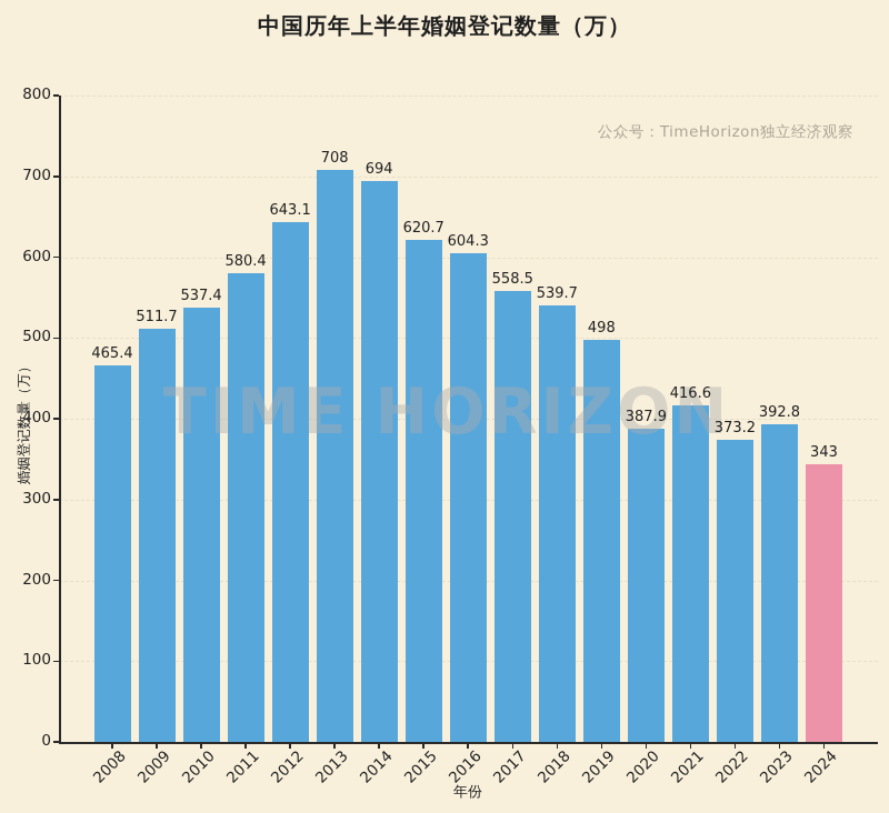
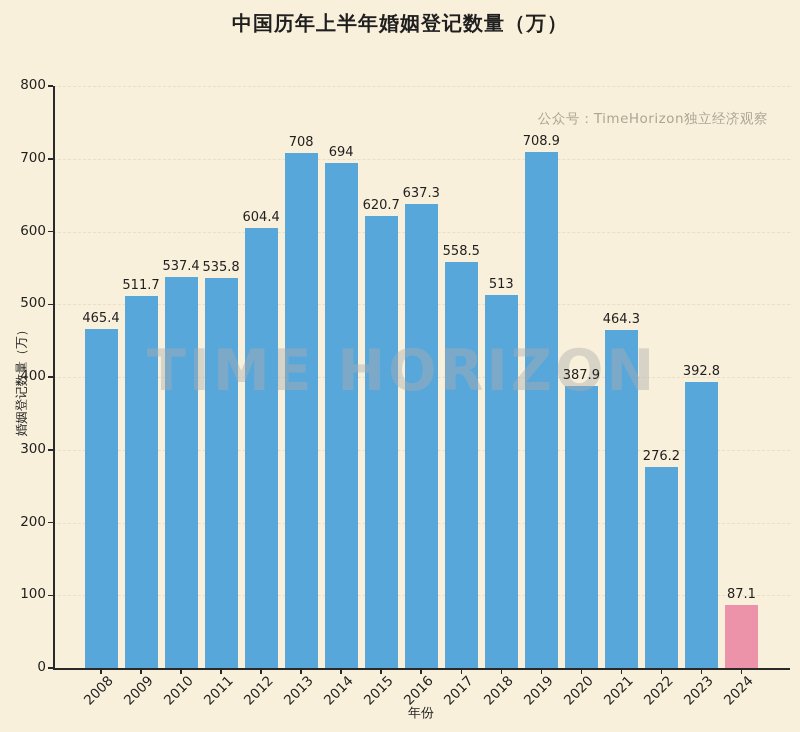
2011: 580.4 -> 535.8
2012: 643.1 -> 604.4
2016: 604.3 -> 637.3
2018: 539.7 -> 513
2019: 498 -> 708.9
2021: 416.6 -> 464.3
2022: 373.2 -> 276.2
2024: 343 -> 87.1
